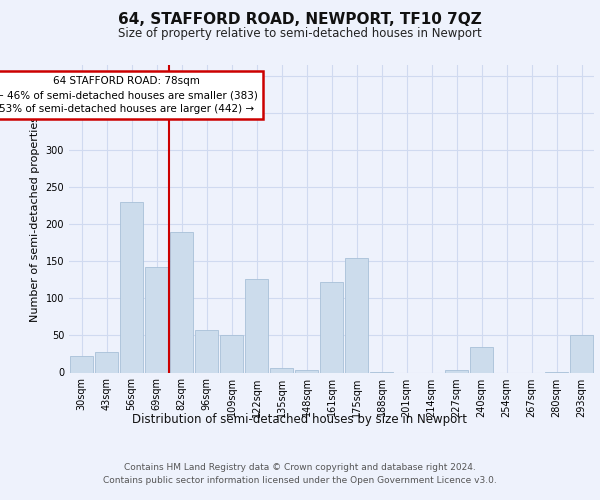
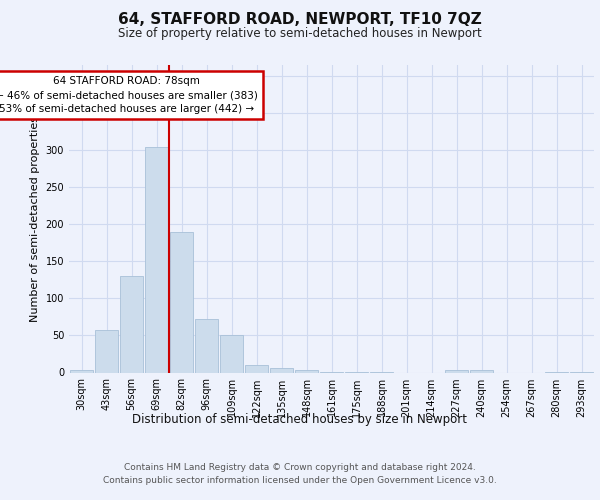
30sqm: 22 -> 4
43sqm: 28 -> 58
56sqm: 230 -> 130
69sqm: 142 -> 305
96sqm: 58 -> 72
122sqm: 126 -> 10
161sqm: 122 -> 1
175sqm: 154 -> 1
240sqm: 34 -> 3
293sqm: 50 -> 1
